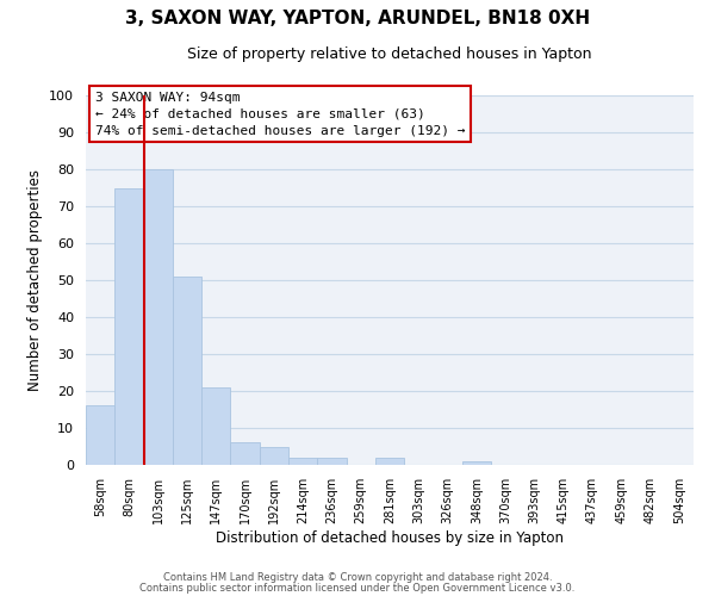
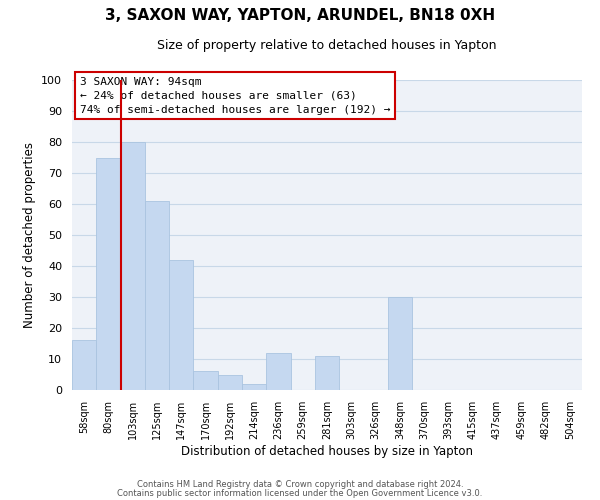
125sqm: 51 -> 61
147sqm: 21 -> 42
236sqm: 2 -> 12
281sqm: 2 -> 11
348sqm: 1 -> 30
